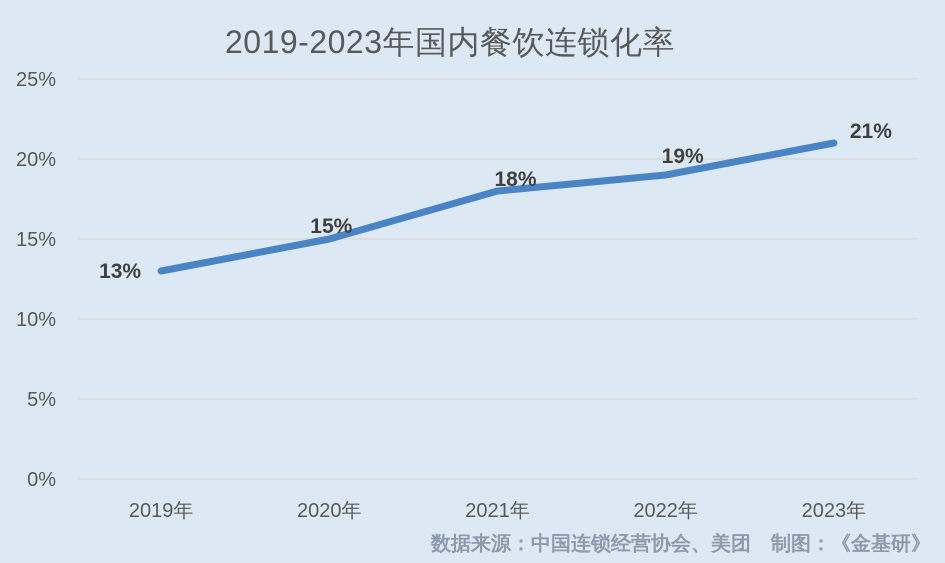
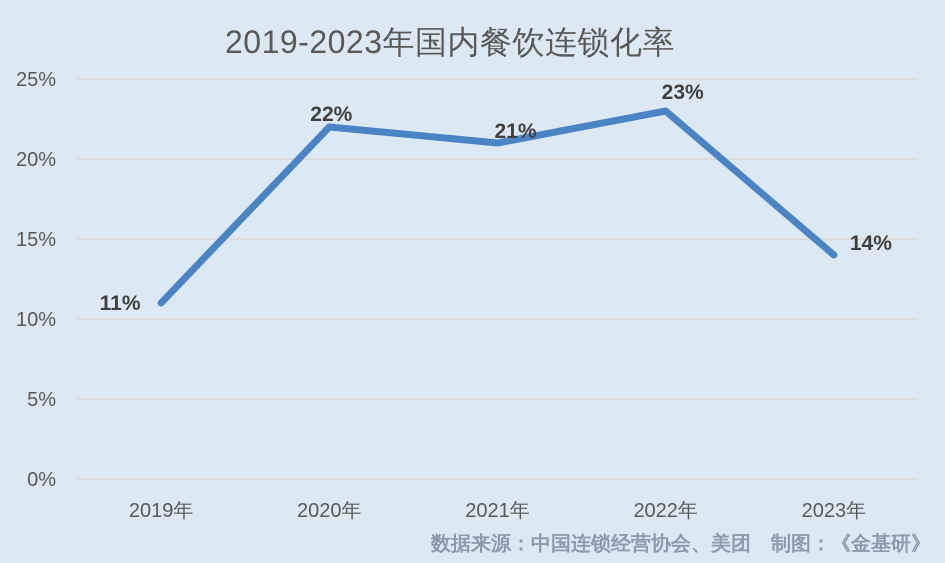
2019年: 13% -> 11%
2020年: 15% -> 22%
2021年: 18% -> 21%
2022年: 19% -> 23%
2023年: 21% -> 14%
